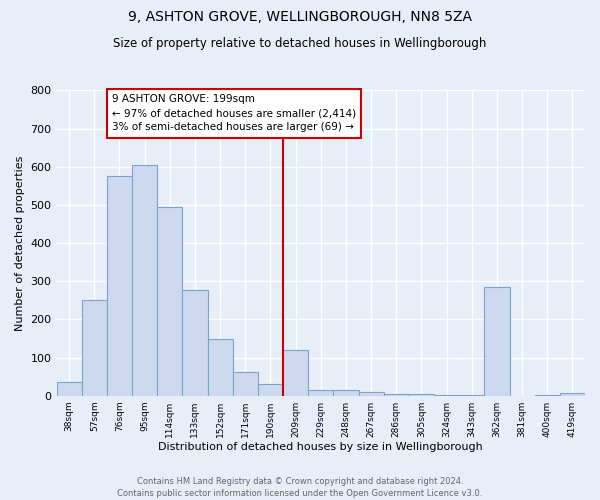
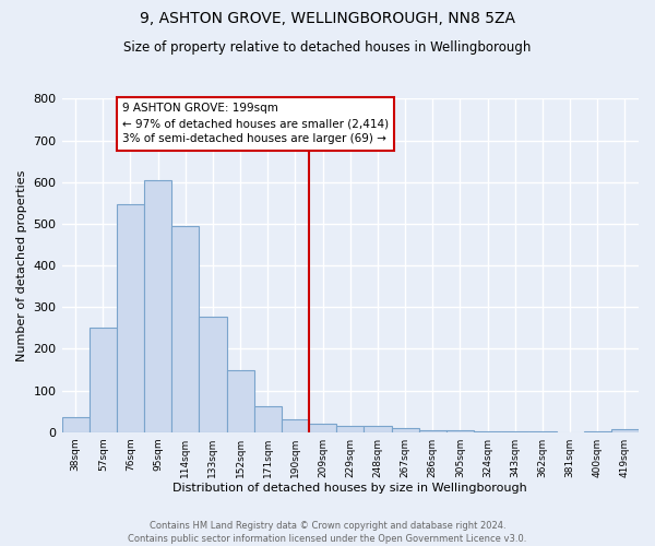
76sqm: 575 -> 548
209sqm: 120 -> 20
362sqm: 285 -> 1
